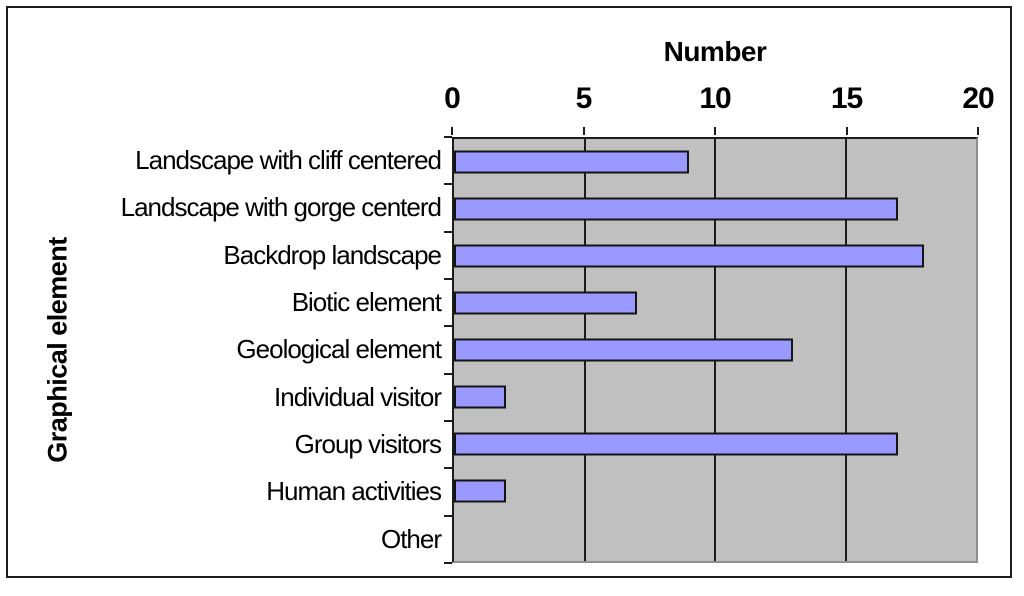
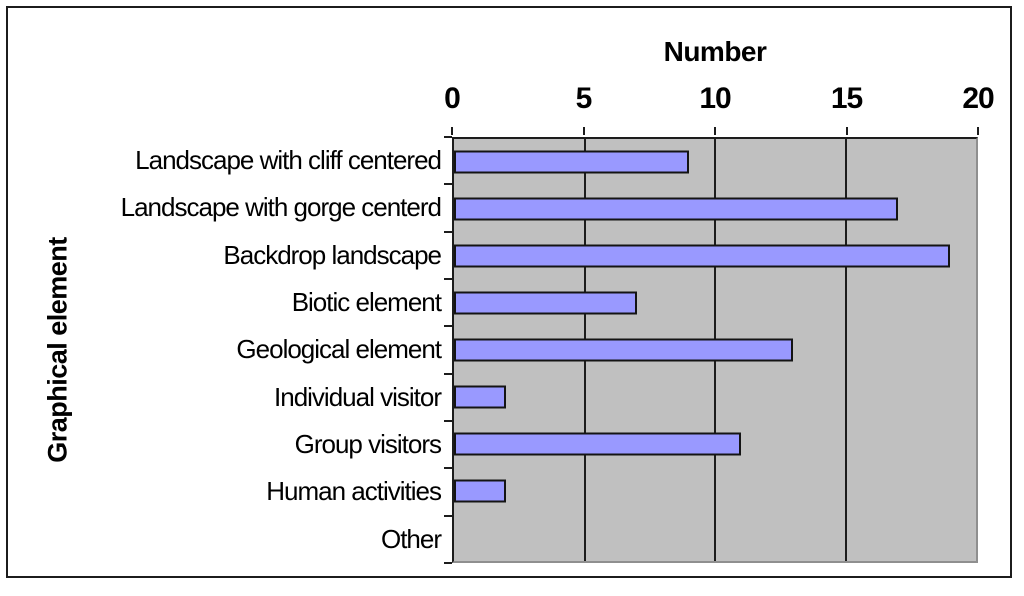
Backdrop landscape: 18 -> 19
Group visitors: 17 -> 11
